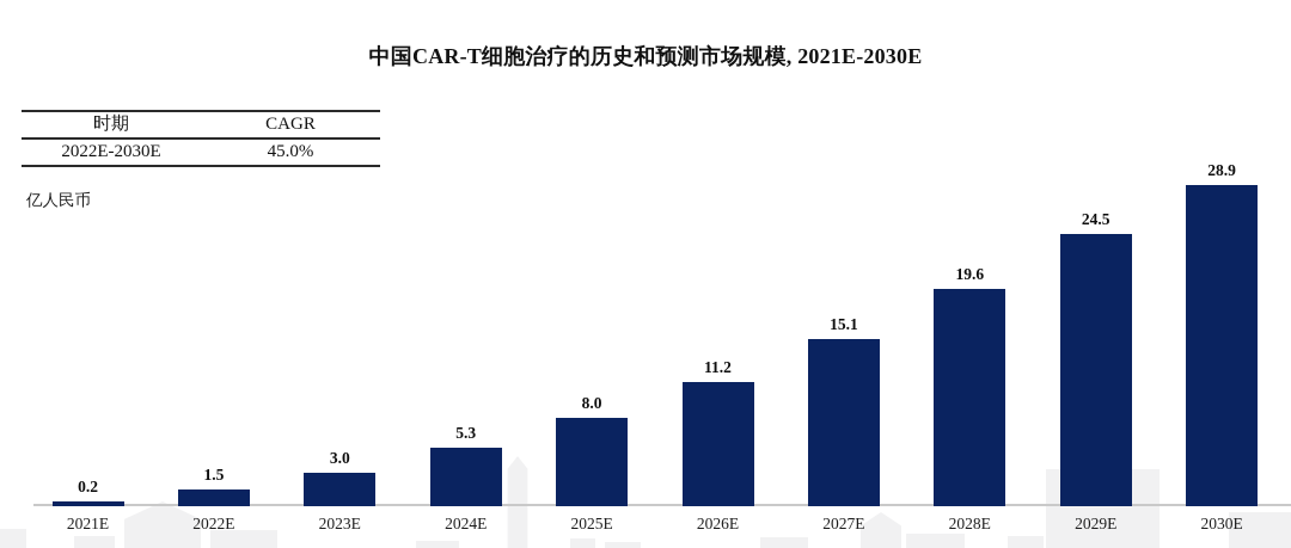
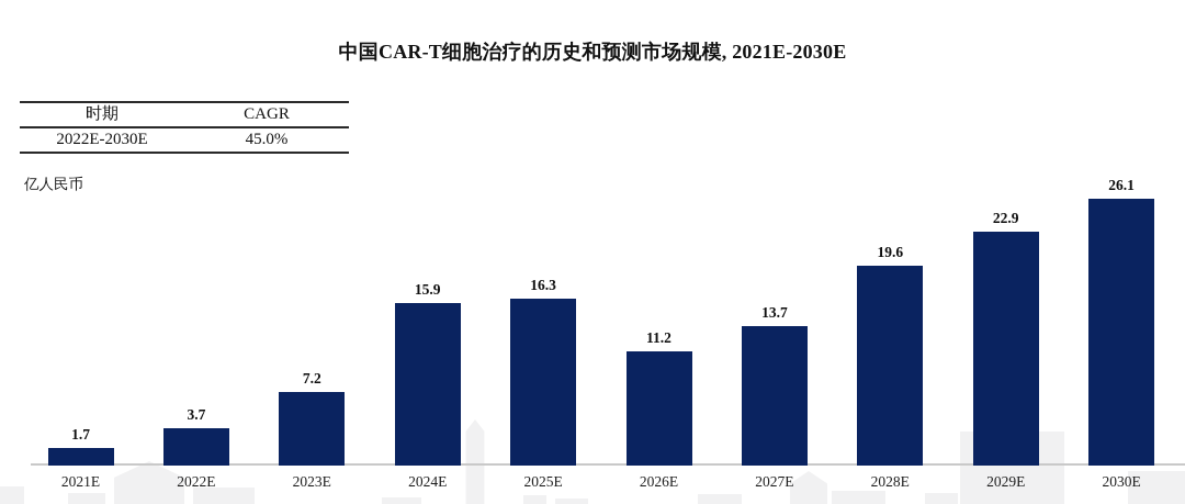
2021E: 0.2 -> 1.7
2022E: 1.5 -> 3.7
2023E: 3.0 -> 7.2
2024E: 5.3 -> 15.9
2025E: 8.0 -> 16.3
2027E: 15.1 -> 13.7
2029E: 24.5 -> 22.9
2030E: 28.9 -> 26.1
